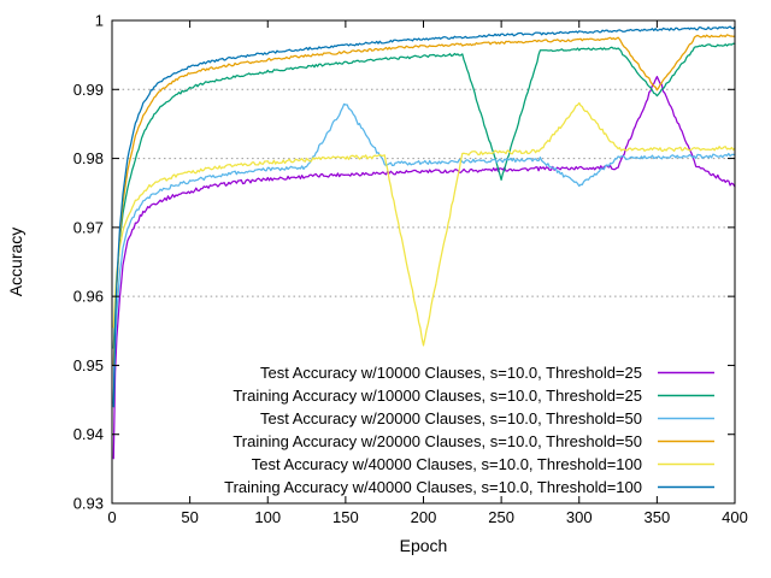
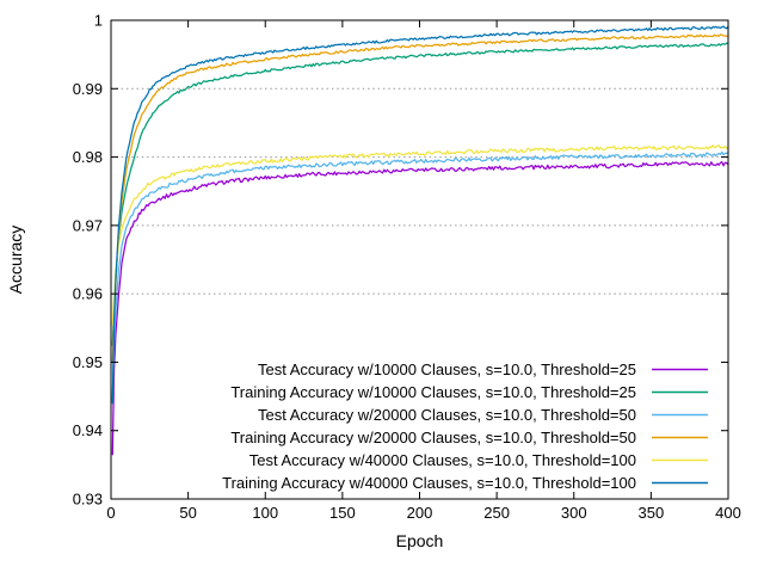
Test Accuracy w/20000 Clauses, s=10.0, Threshold=50/150: 0.988 -> 0.979
Test Accuracy w/40000 Clauses, s=10.0, Threshold=100/200: 0.953 -> 0.981
Training Accuracy w/10000 Clauses, s=10.0, Threshold=25/250: 0.977 -> 0.995
Test Accuracy w/20000 Clauses, s=10.0, Threshold=50/300: 0.976 -> 0.980
Test Accuracy w/40000 Clauses, s=10.0, Threshold=100/300: 0.988 -> 0.981
Test Accuracy w/10000 Clauses, s=10.0, Threshold=25/350: 0.992 -> 0.979
Training Accuracy w/10000 Clauses, s=10.0, Threshold=25/350: 0.989 -> 0.996
Training Accuracy w/20000 Clauses, s=10.0, Threshold=50/350: 0.990 -> 0.998
Test Accuracy w/10000 Clauses, s=10.0, Threshold=25/400: 0.976 -> 0.979
